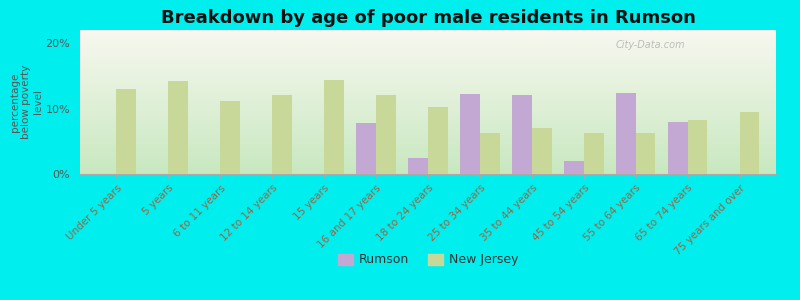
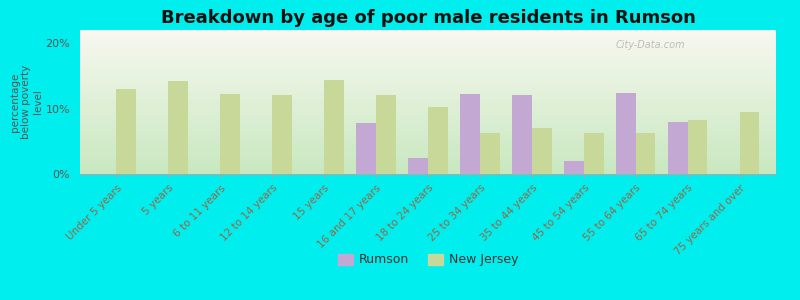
New Jersey/6 to 11 years: 11.2% -> 12.2%
